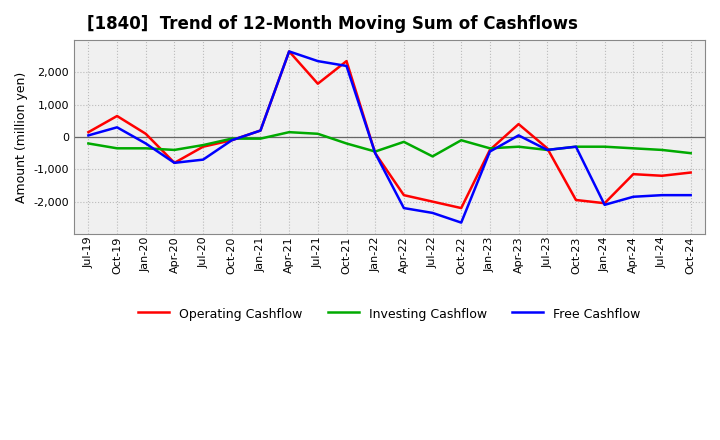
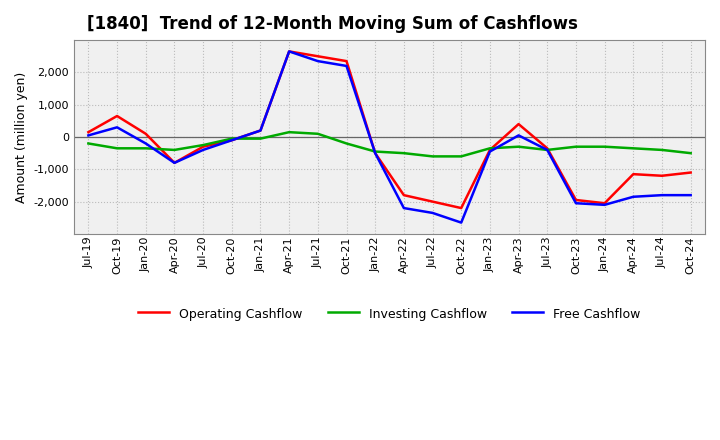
Free Cashflow/Jul-20: -700 -> -400
Operating Cashflow/Jul-21: 1,650 -> 2,500
Investing Cashflow/Apr-22: -150 -> -500
Investing Cashflow/Oct-22: -100 -> -600
Free Cashflow/Oct-23: -300 -> -2,050
